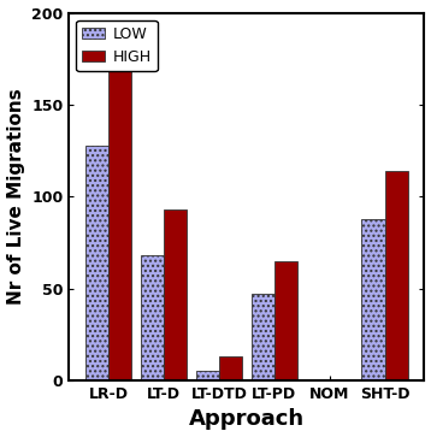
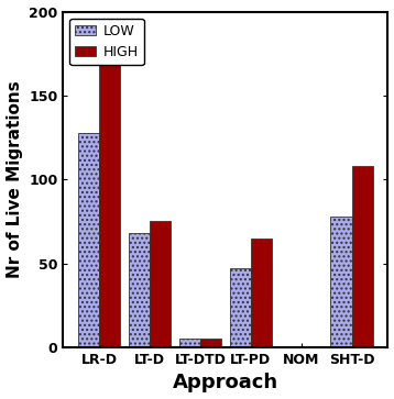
HIGH/LT-D: 93 -> 75
HIGH/LT-DTD: 13 -> 5
LOW/SHT-D: 88 -> 78
HIGH/SHT-D: 114 -> 108
